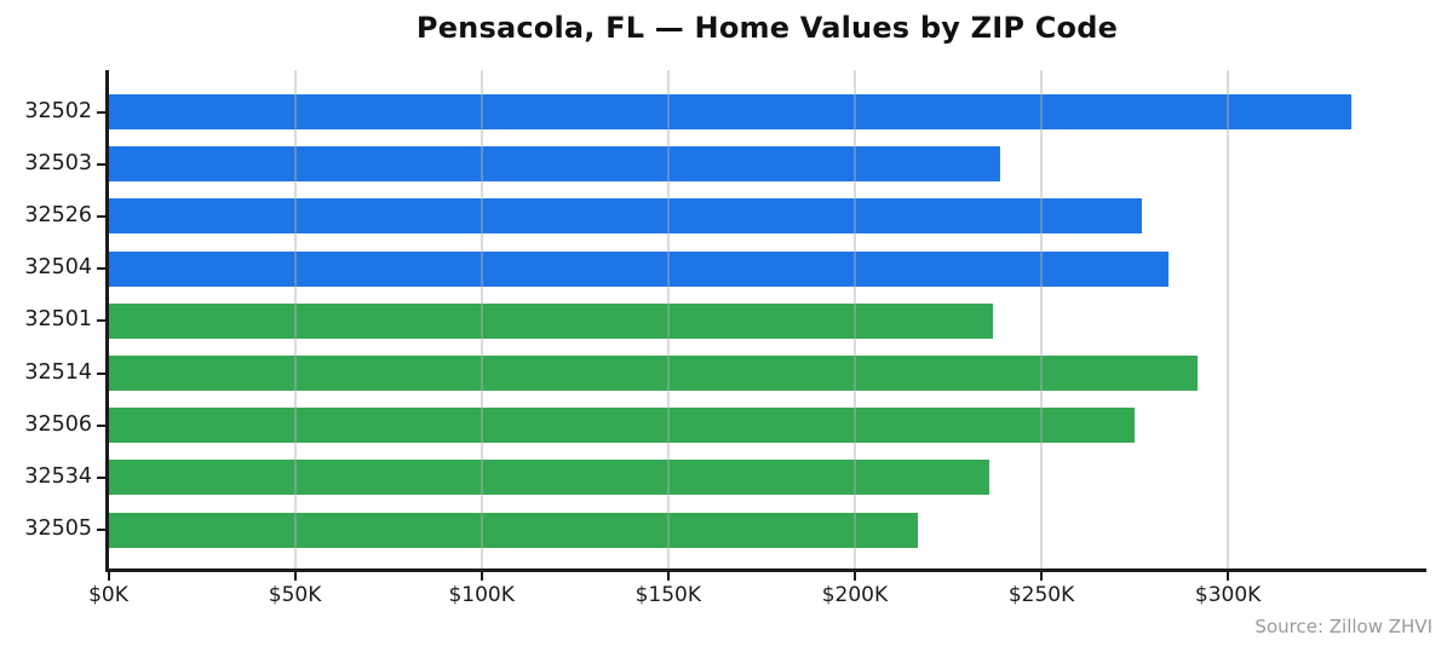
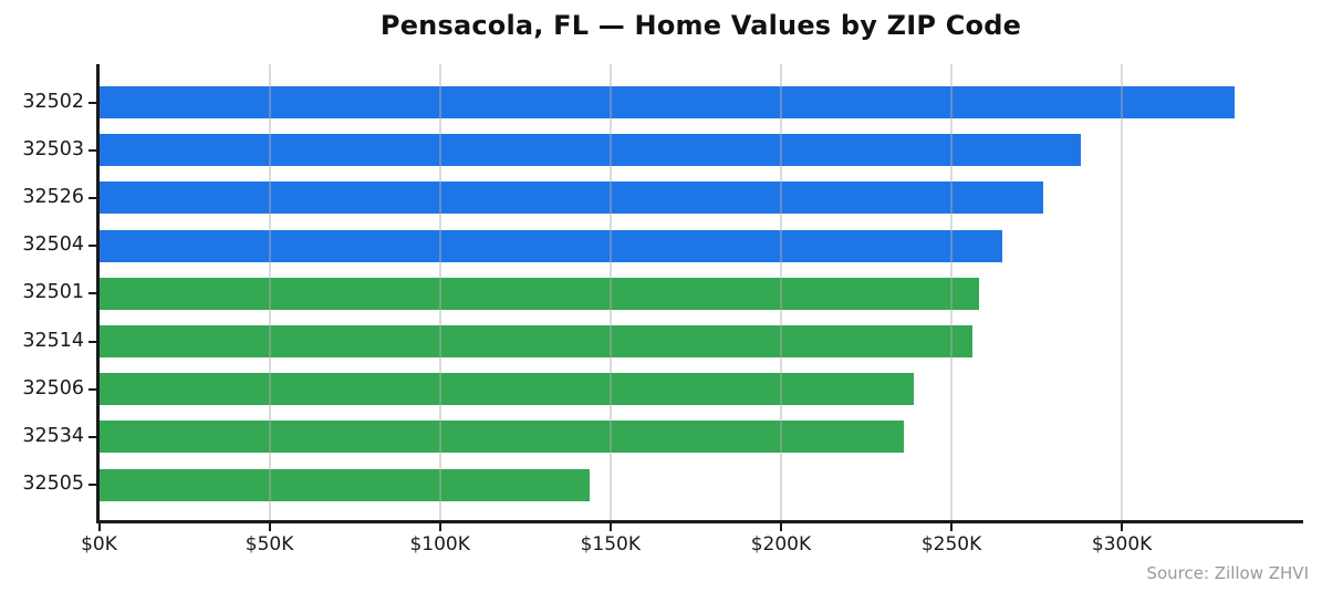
32503: $239K -> $288K
32504: $284K -> $265K
32501: $237K -> $258K
32514: $292K -> $256K
32506: $275K -> $239K
32505: $217K -> $144K
